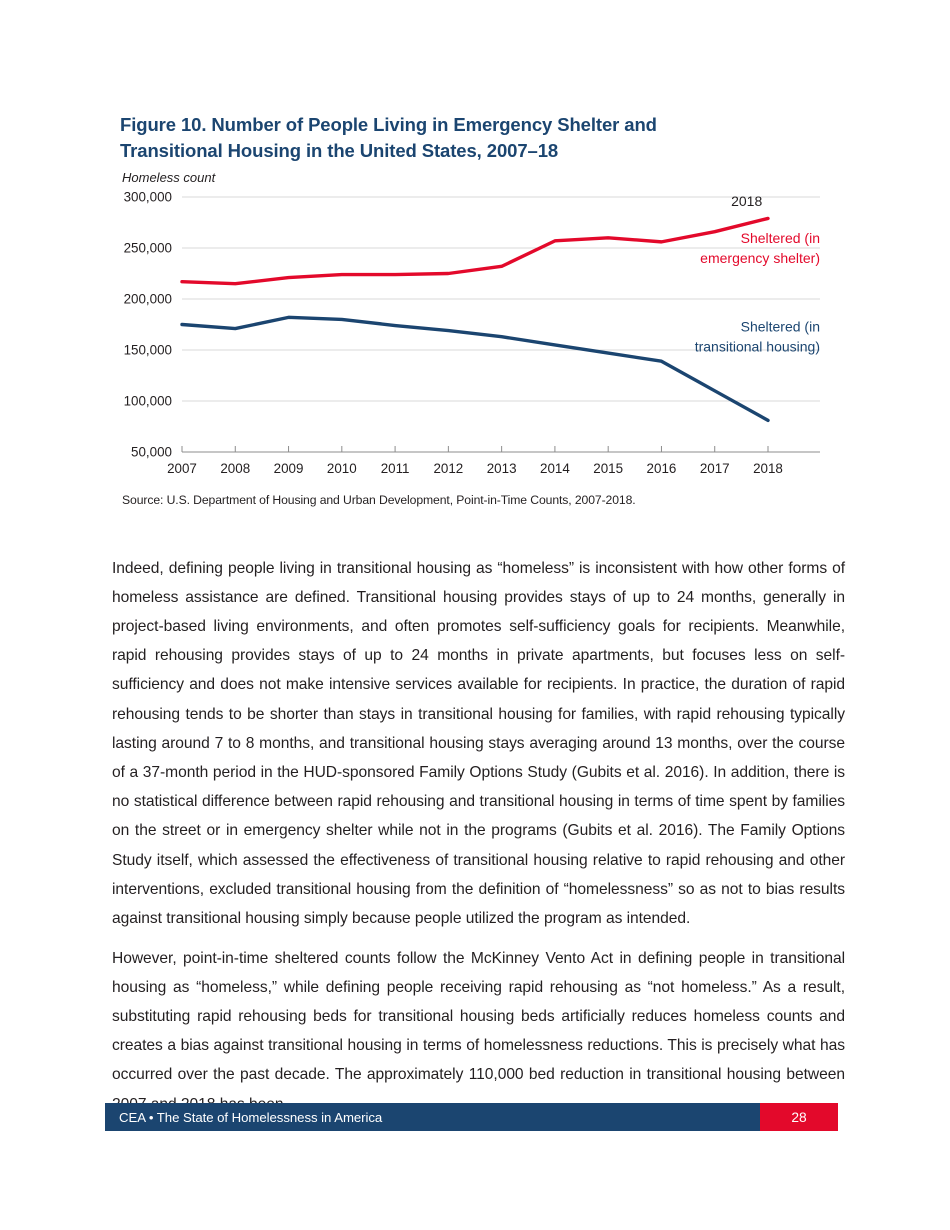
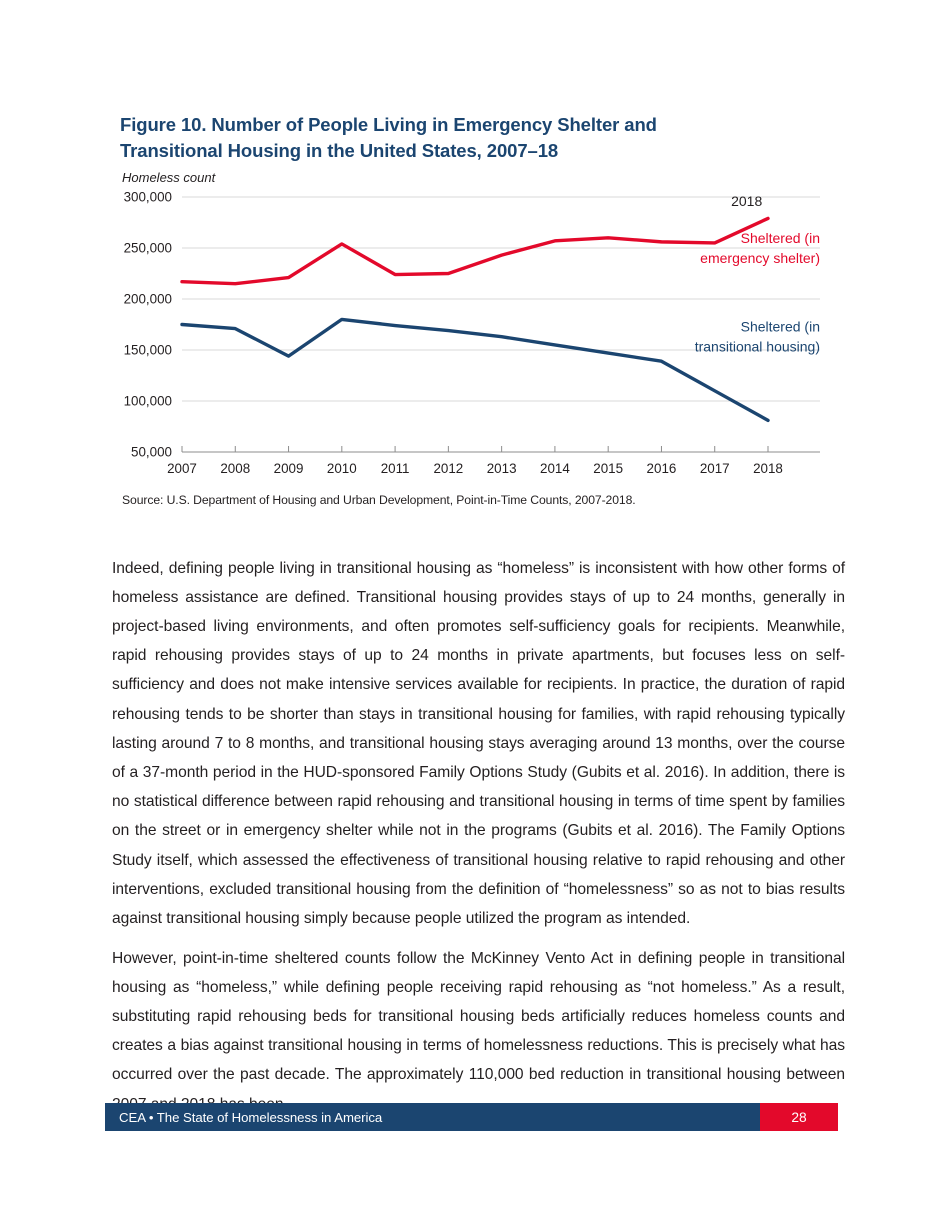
Sheltered (in transitional housing)/2009: 182000 -> 144000
Sheltered (in emergency shelter)/2010: 224000 -> 254000
Sheltered (in emergency shelter)/2013: 232000 -> 243000
Sheltered (in emergency shelter)/2017: 266000 -> 255000
